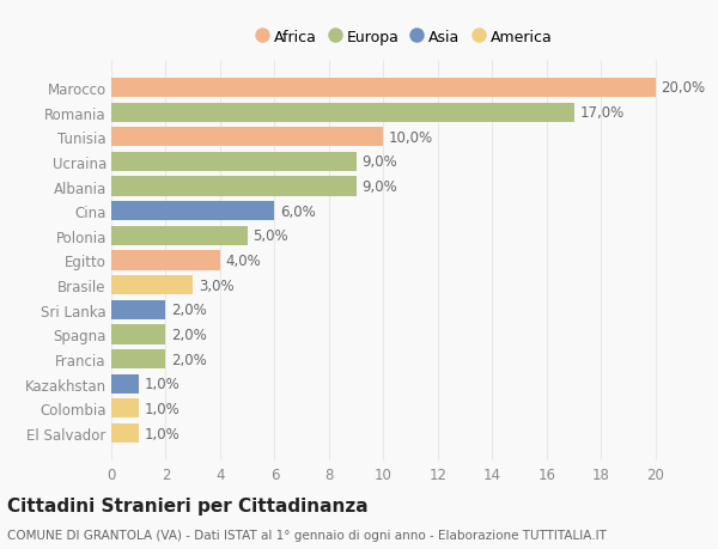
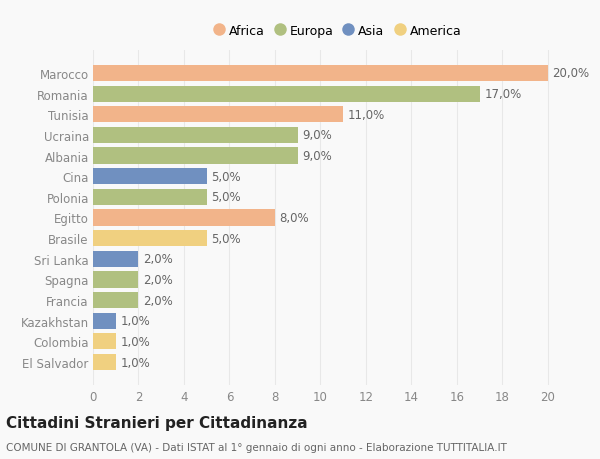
Tunisia: 10,0% -> 11,0%
Cina: 6,0% -> 5,0%
Egitto: 4,0% -> 8,0%
Brasile: 3,0% -> 5,0%
